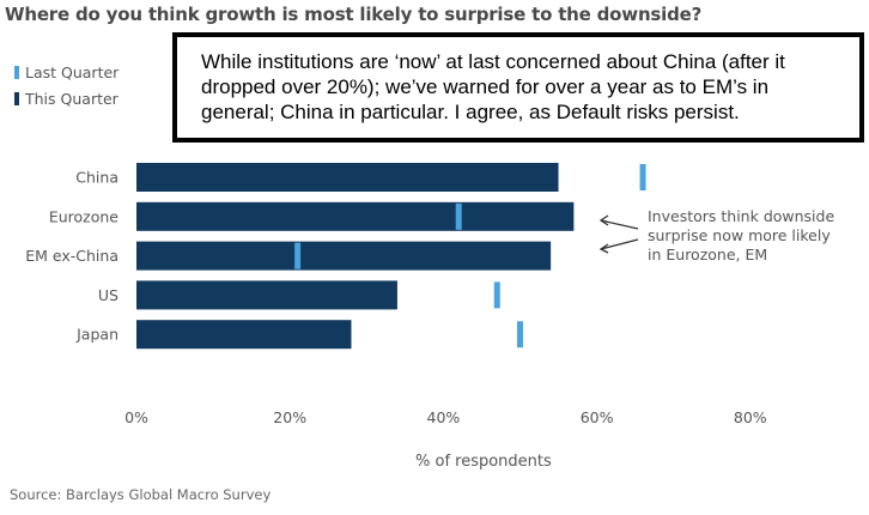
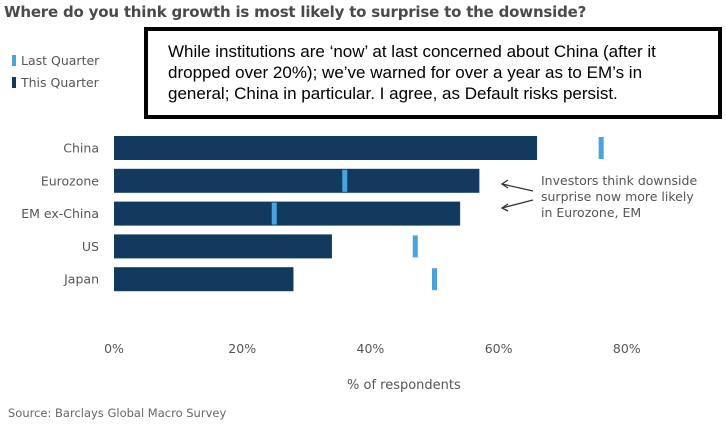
This Quarter/China: 55% -> 66%
Last Quarter/China: 66% -> 76%
Last Quarter/Eurozone: 42% -> 36%
Last Quarter/EM ex-China: 21% -> 25%
